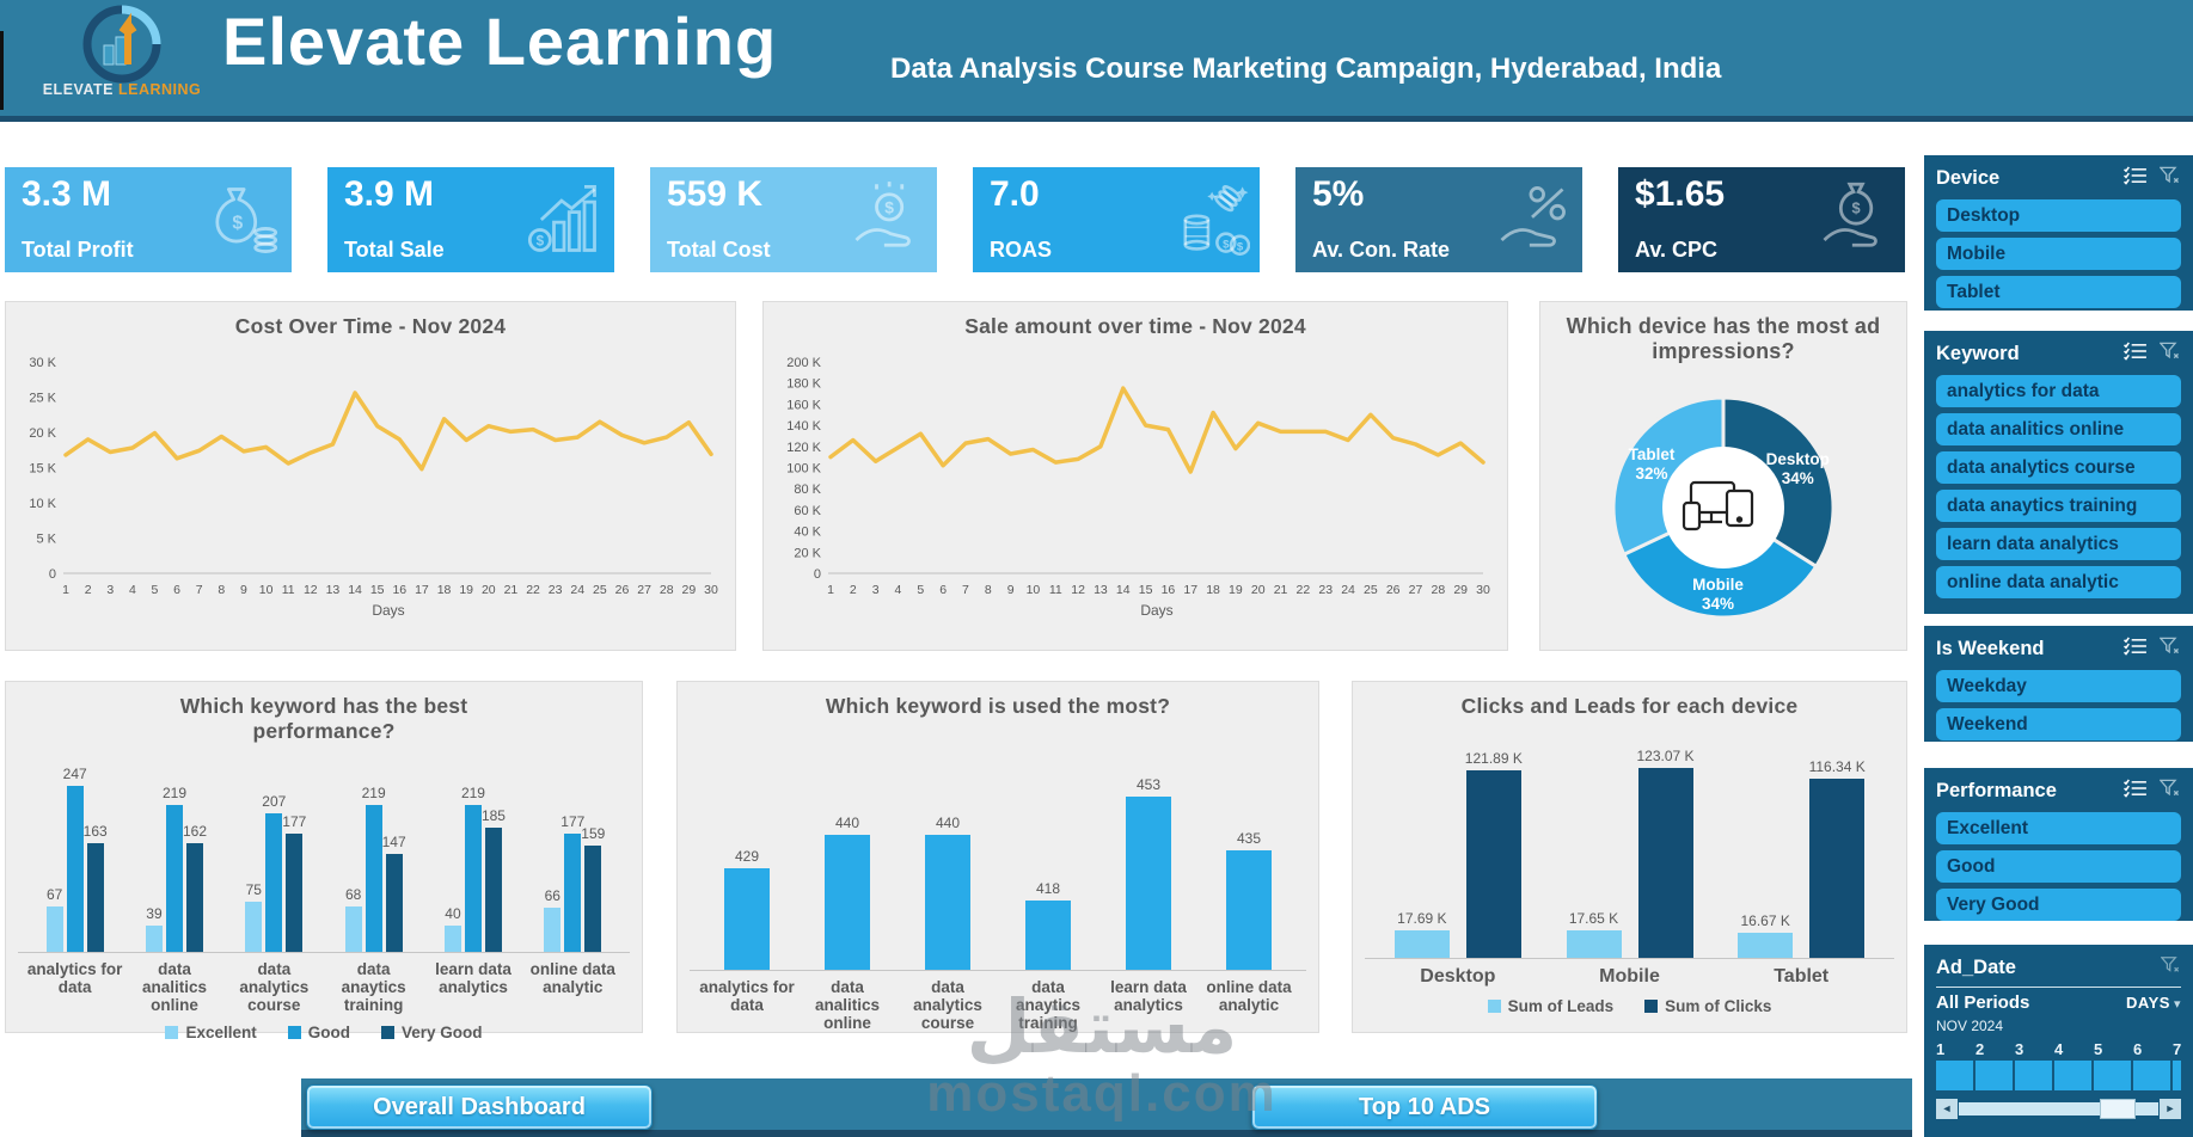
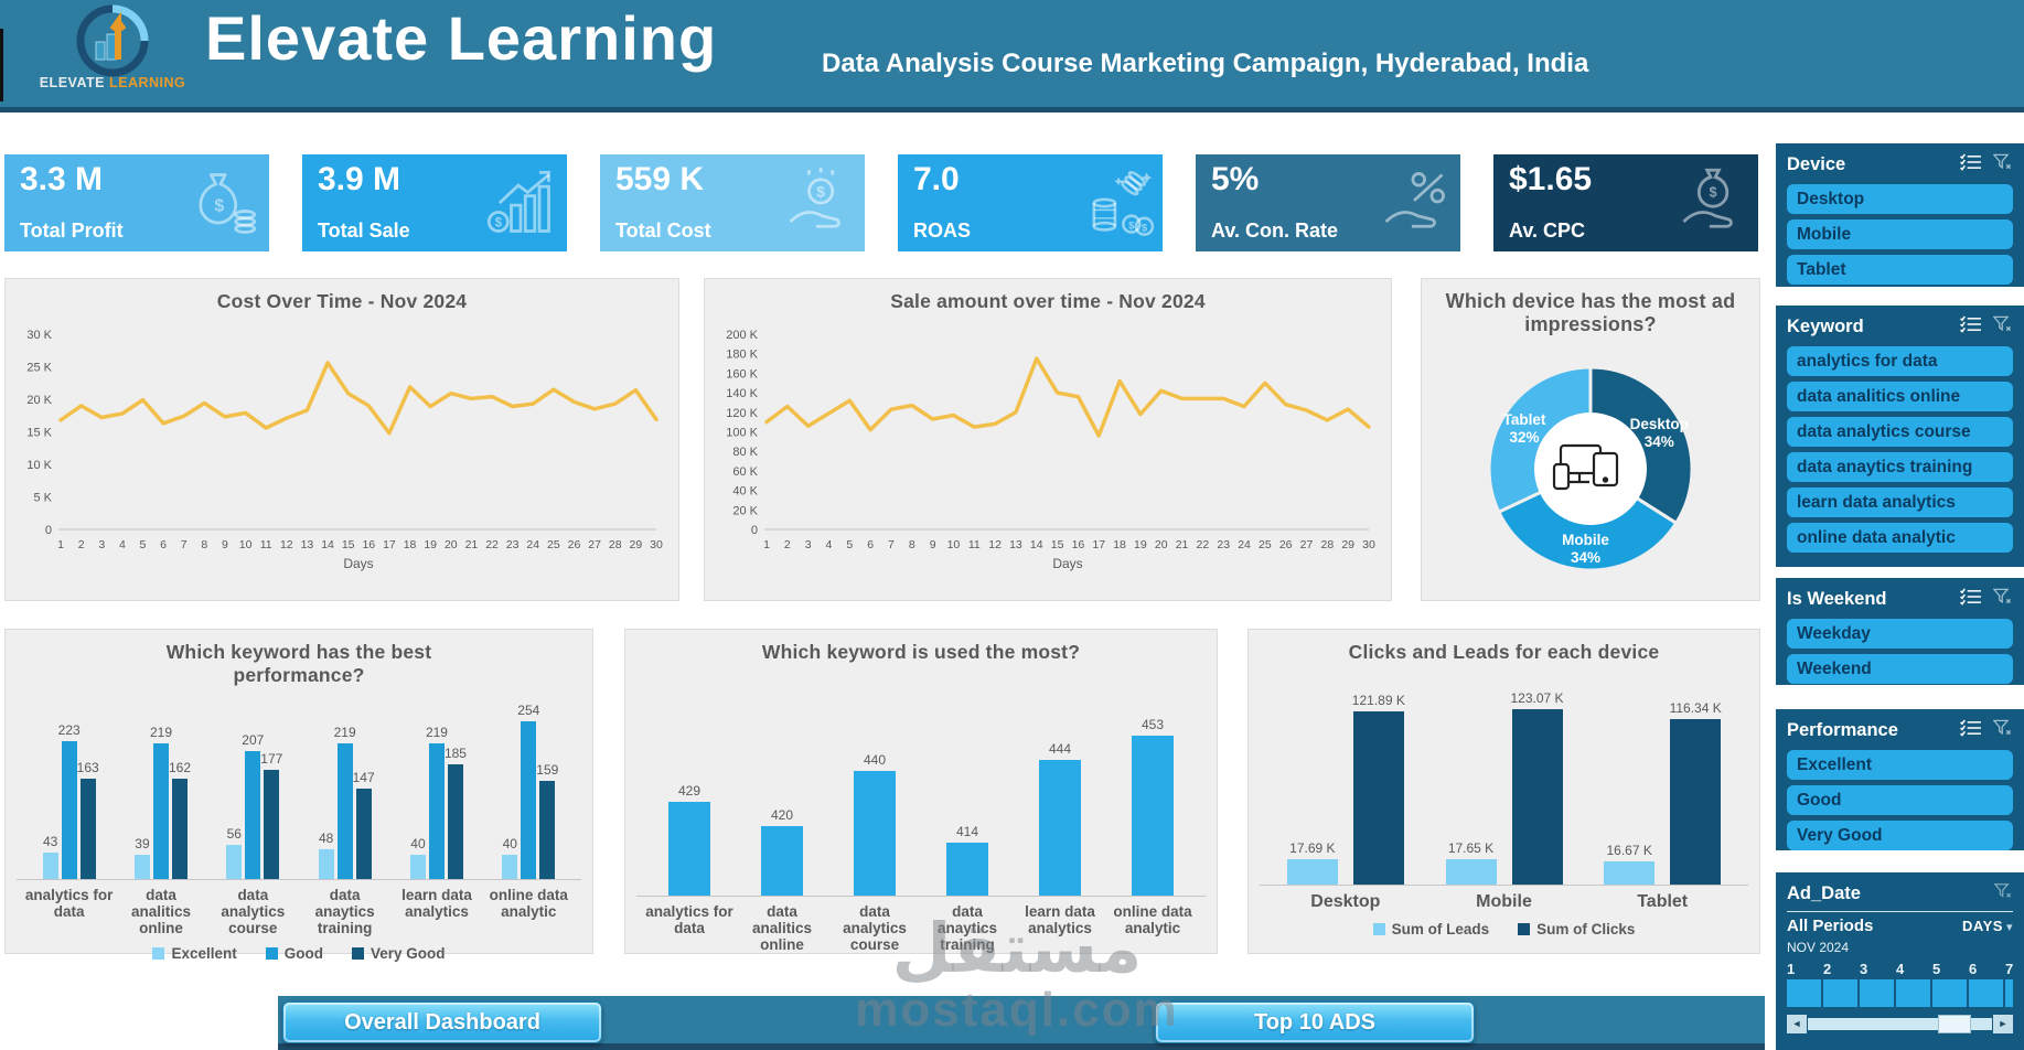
Which keyword has the best performance?/Excellent/analytics for data: 67 -> 43
Which keyword has the best performance?/Good/analytics for data: 247 -> 223
Which keyword has the best performance?/Excellent/data analytics course: 75 -> 56
Which keyword has the best performance?/Excellent/data anaytics training: 68 -> 48
Which keyword has the best performance?/Excellent/online data analytic: 66 -> 40
Which keyword has the best performance?/Good/online data analytic: 177 -> 254
Which keyword is used the most?/data analitics online: 440 -> 420
Which keyword is used the most?/data anaytics training: 418 -> 414
Which keyword is used the most?/learn data analytics: 453 -> 444
Which keyword is used the most?/online data analytic: 435 -> 453
